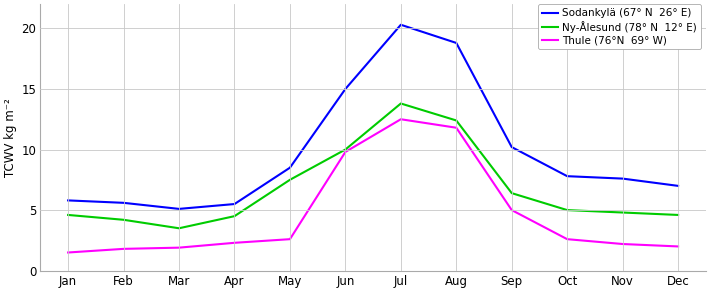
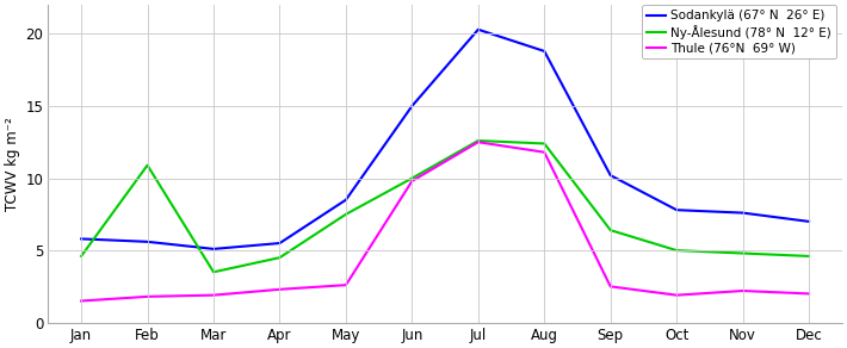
Ny-Ålesund (78° N 12° E)/Feb: 4.2 -> 10.9
Ny-Ålesund (78° N 12° E)/Jul: 13.8 -> 12.6
Thule (76°N 69° W)/Sep: 5.0 -> 2.5
Thule (76°N 69° W)/Oct: 2.6 -> 1.9
